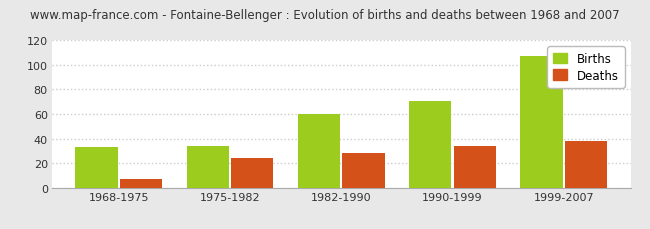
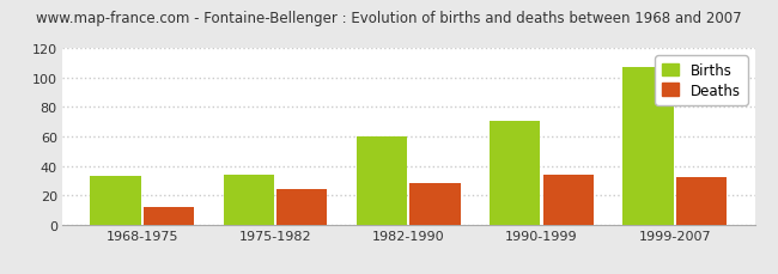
Deaths/1968-1975: 7 -> 12
Deaths/1999-2007: 38 -> 32
